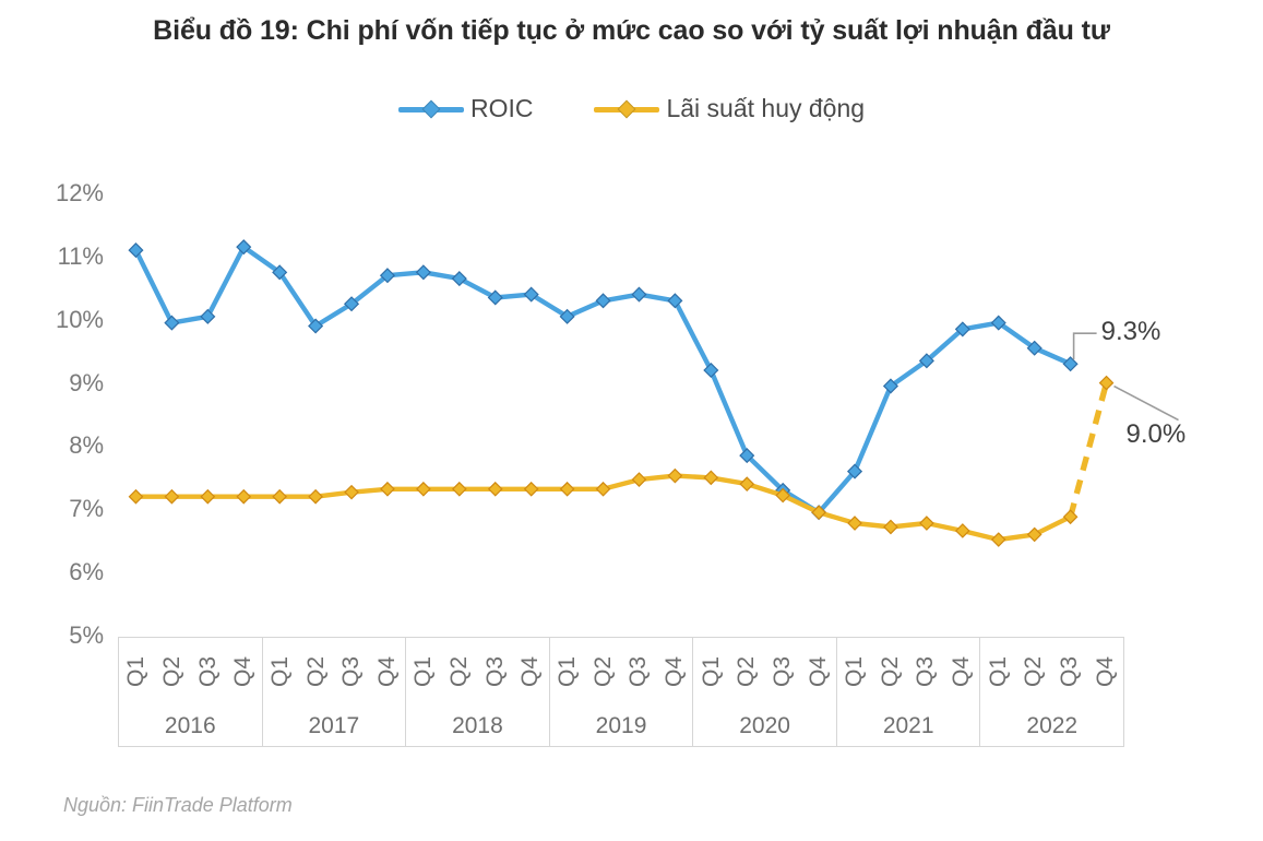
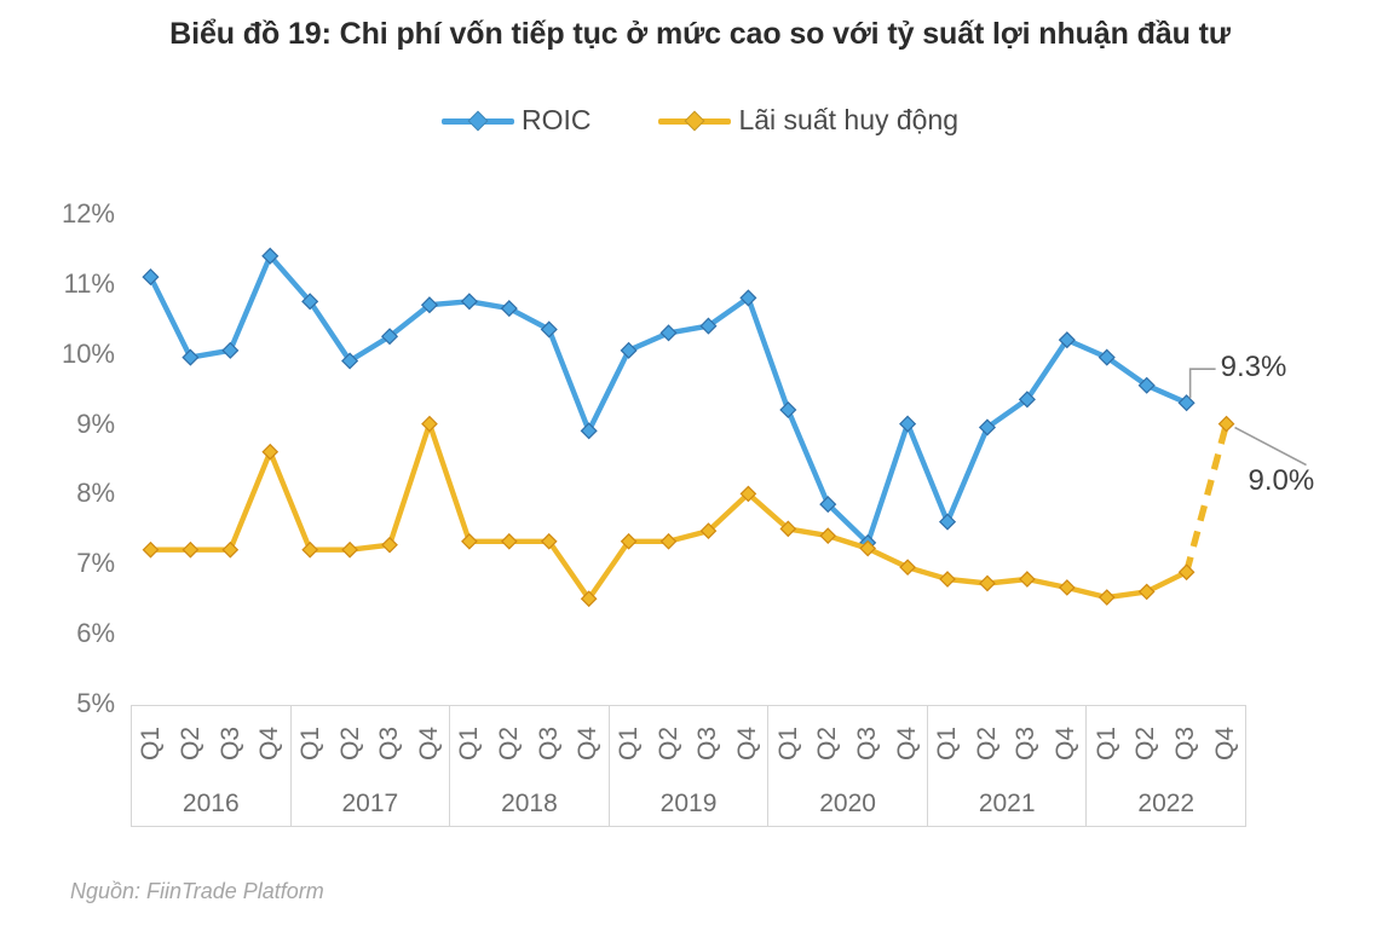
ROIC/Q4 2016: 11.2% -> 11.4%
Lãi suất huy động/Q4 2016: 7.2% -> 8.6%
Lãi suất huy động/Q4 2017: 7.3% -> 9.0%
ROIC/Q4 2018: 10.4% -> 8.9%
Lãi suất huy động/Q4 2018: 7.3% -> 6.5%
ROIC/Q4 2019: 10.3% -> 10.8%
Lãi suất huy động/Q4 2019: 7.5% -> 8.0%
ROIC/Q4 2020: 7.0% -> 9.0%
ROIC/Q4 2021: 9.8% -> 10.2%
